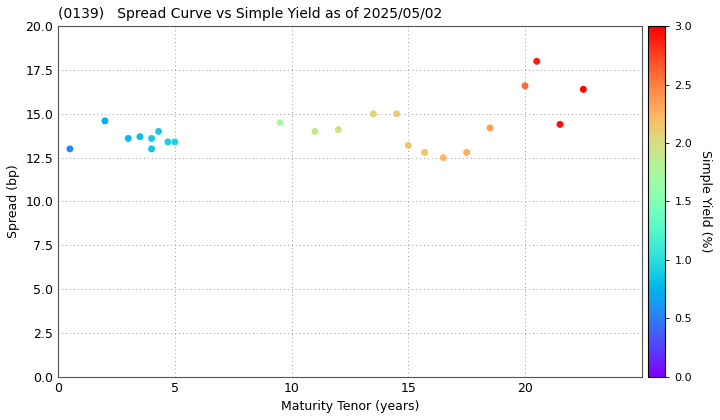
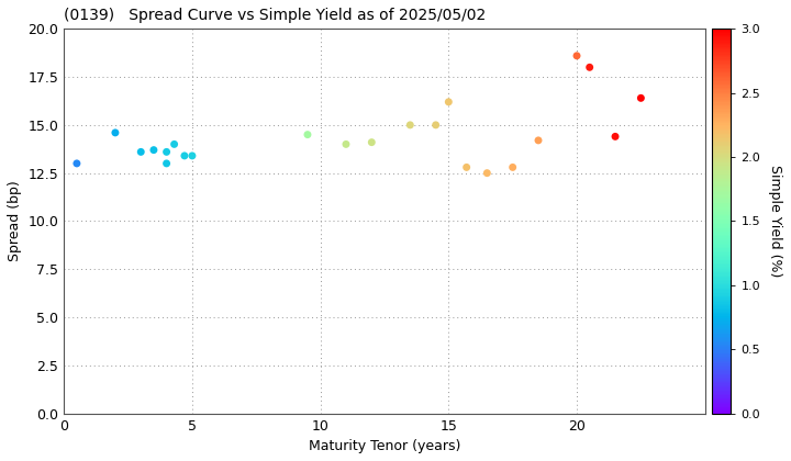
15: 13.2 -> 16.2
20: 16.6 -> 18.6
